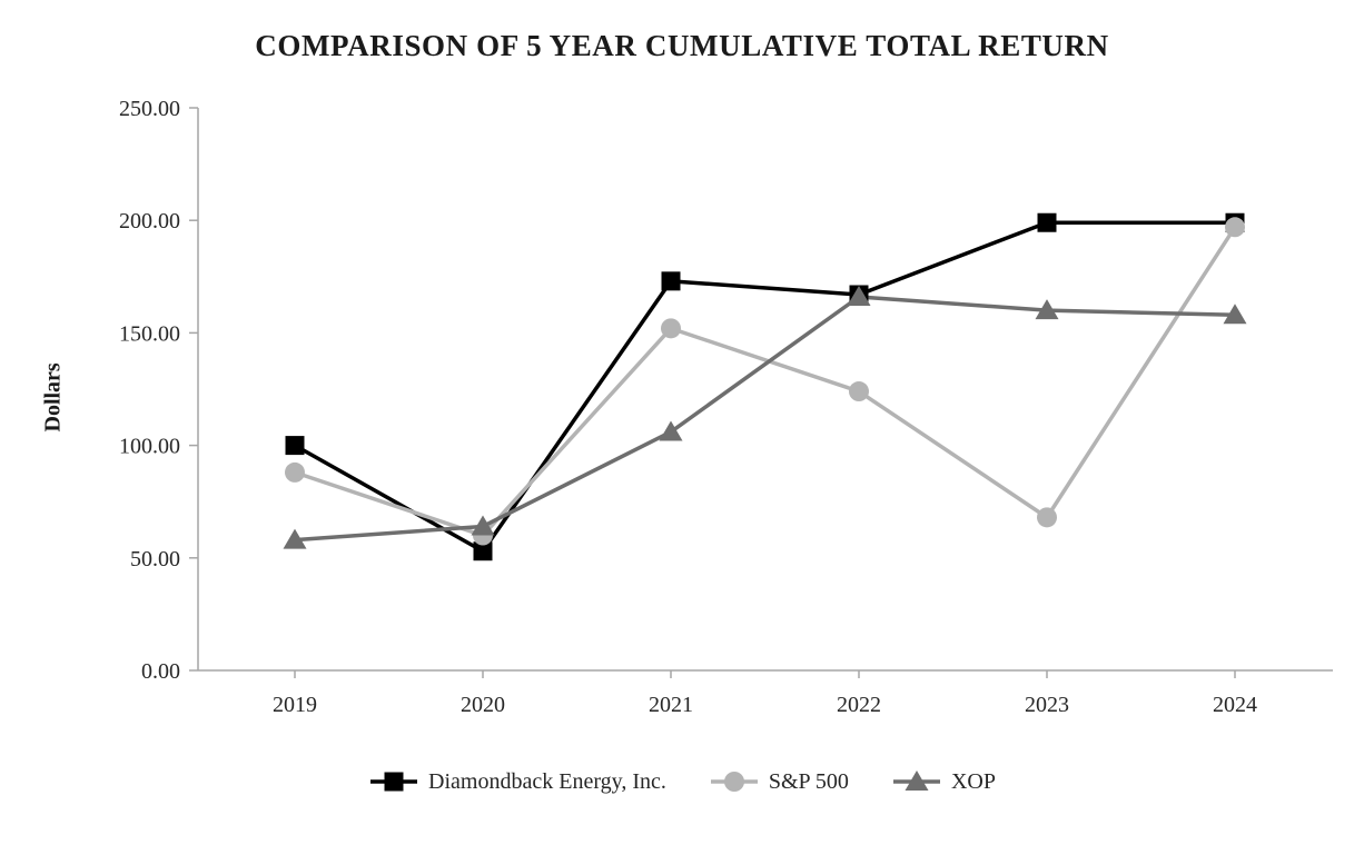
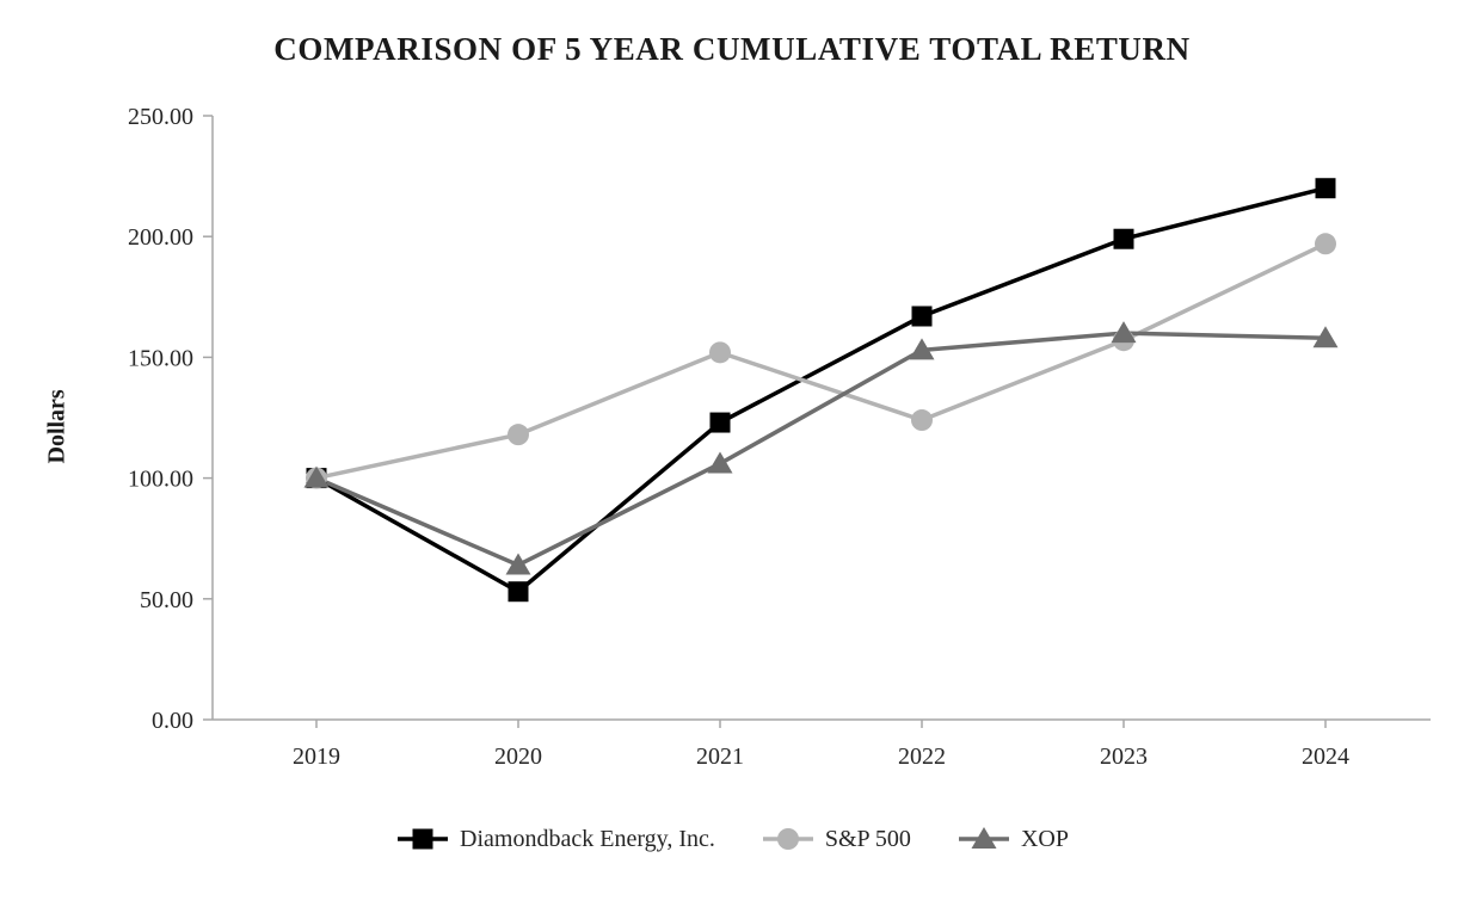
S&P 500/2019: 88 -> 100
XOP/2019: 58 -> 100
S&P 500/2020: 60 -> 118
Diamondback Energy, Inc./2021: 173 -> 123
XOP/2022: 166 -> 153
S&P 500/2023: 68 -> 157
Diamondback Energy, Inc./2024: 199 -> 220
